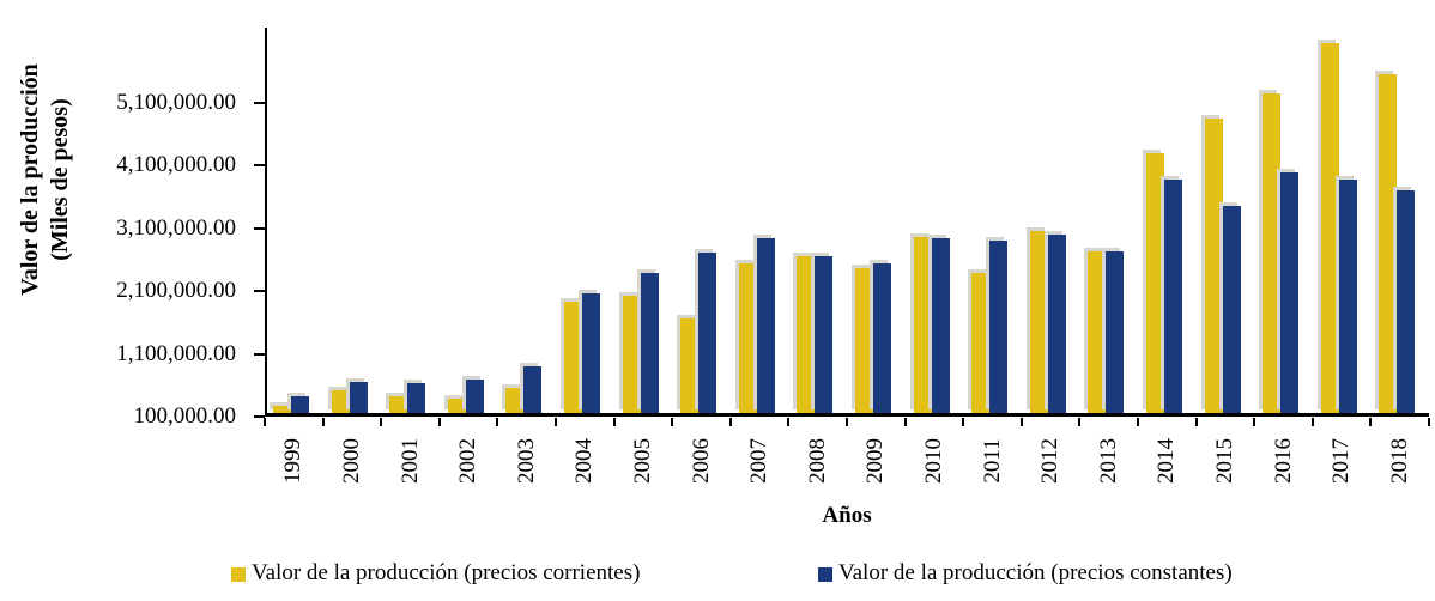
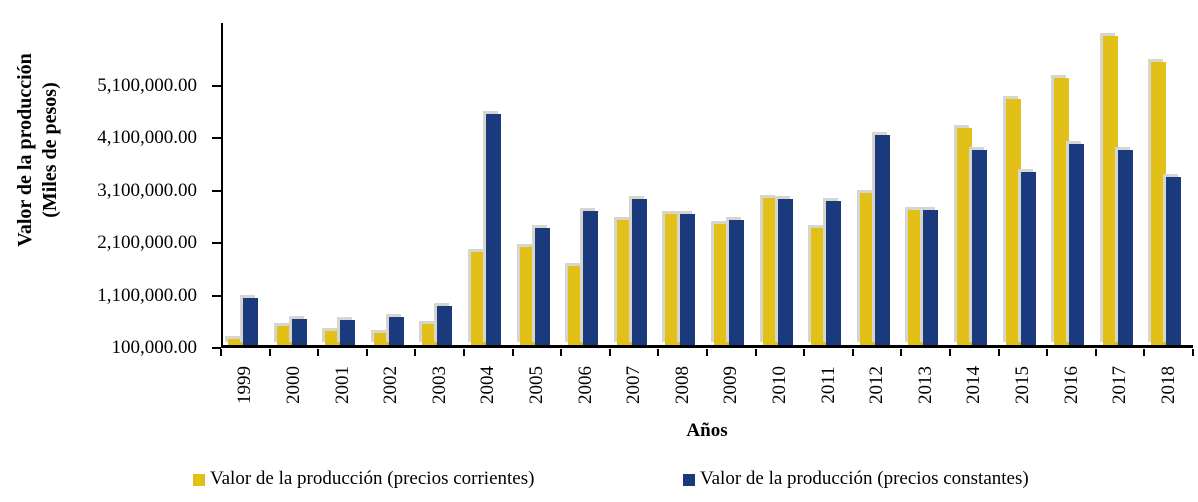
Valor de la producción (precios constantes)/1999: 400000 -> 1000000
Valor de la producción (precios constantes)/2004: 2000000 -> 4500000
Valor de la producción (precios constantes)/2012: 2900000 -> 4100000
Valor de la producción (precios constantes)/2018: 3600000 -> 3300000
